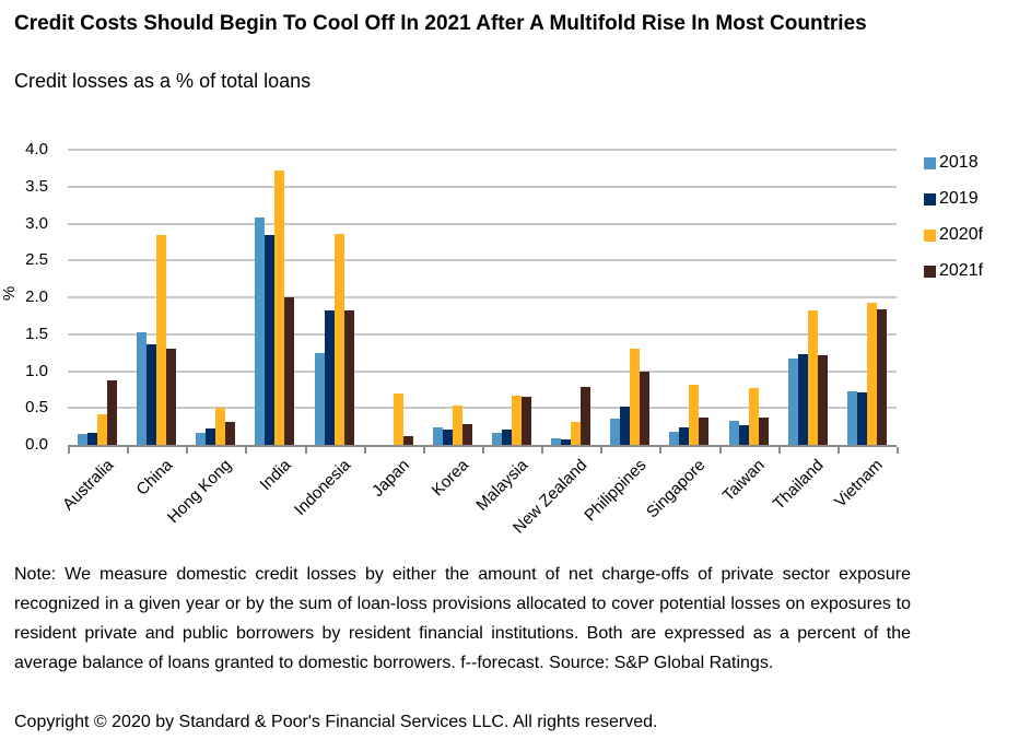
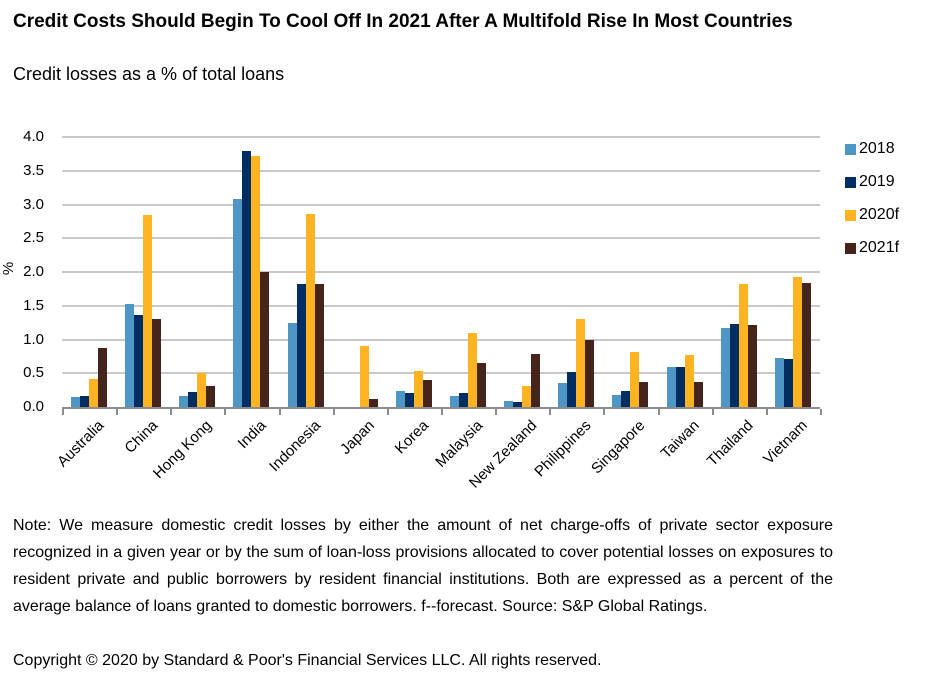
2019/India: 2.9 -> 3.8
2020f/Japan: 0.7 -> 0.9
2021f/Korea: 0.3 -> 0.4
2020f/Malaysia: 0.7 -> 1.1
2018/Taiwan: 0.3 -> 0.6
2019/Taiwan: 0.3 -> 0.6
